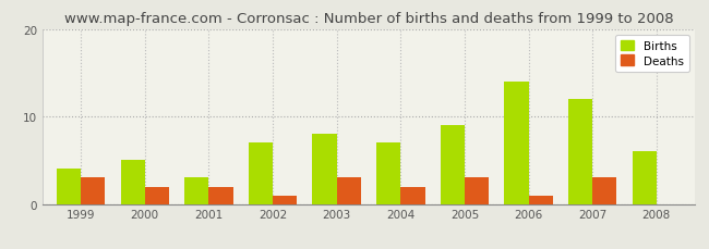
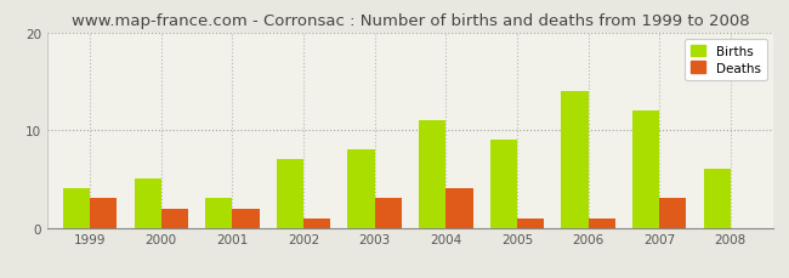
Births/2004: 7 -> 11
Deaths/2004: 2 -> 4
Deaths/2005: 3 -> 1
